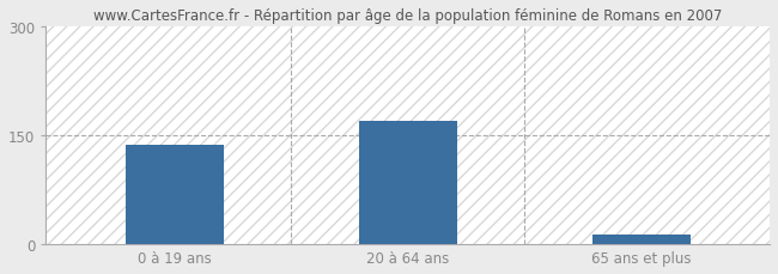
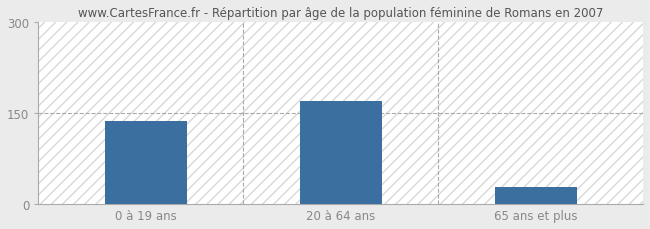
65 ans et plus: 14 -> 28
